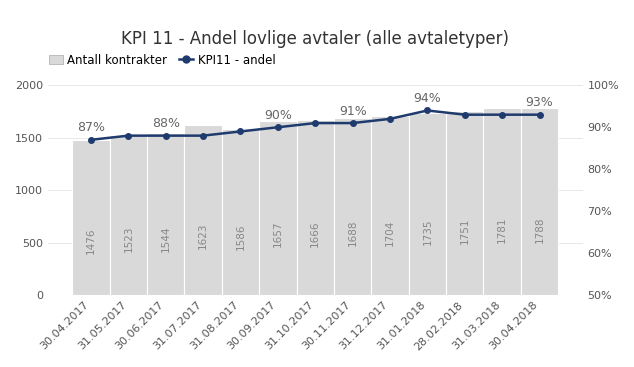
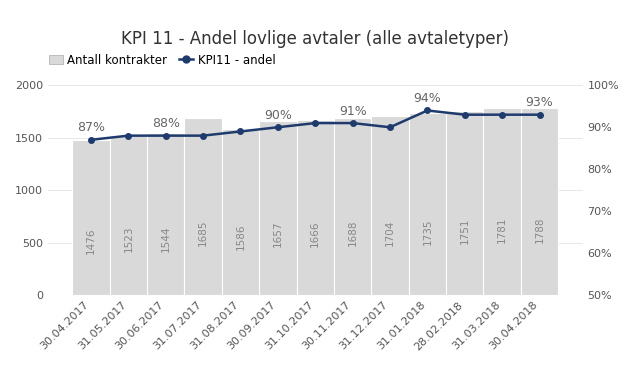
Antall kontrakter/31.07.2017: 1623 -> 1685
KPI11 - andel/31.12.2017: 92% -> 90%
